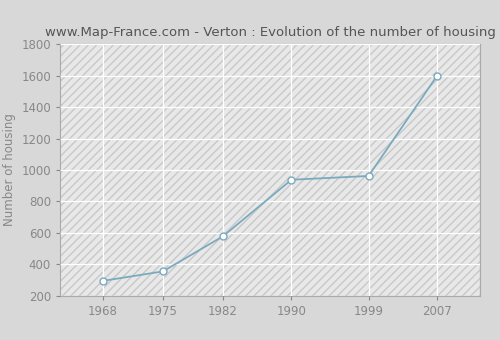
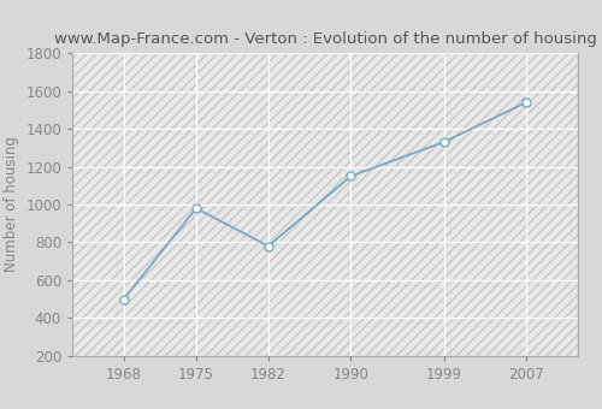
1968: 300 -> 500
1975: 360 -> 980
1982: 580 -> 780
1990: 940 -> 1150
1999: 960 -> 1330
2007: 1600 -> 1540
